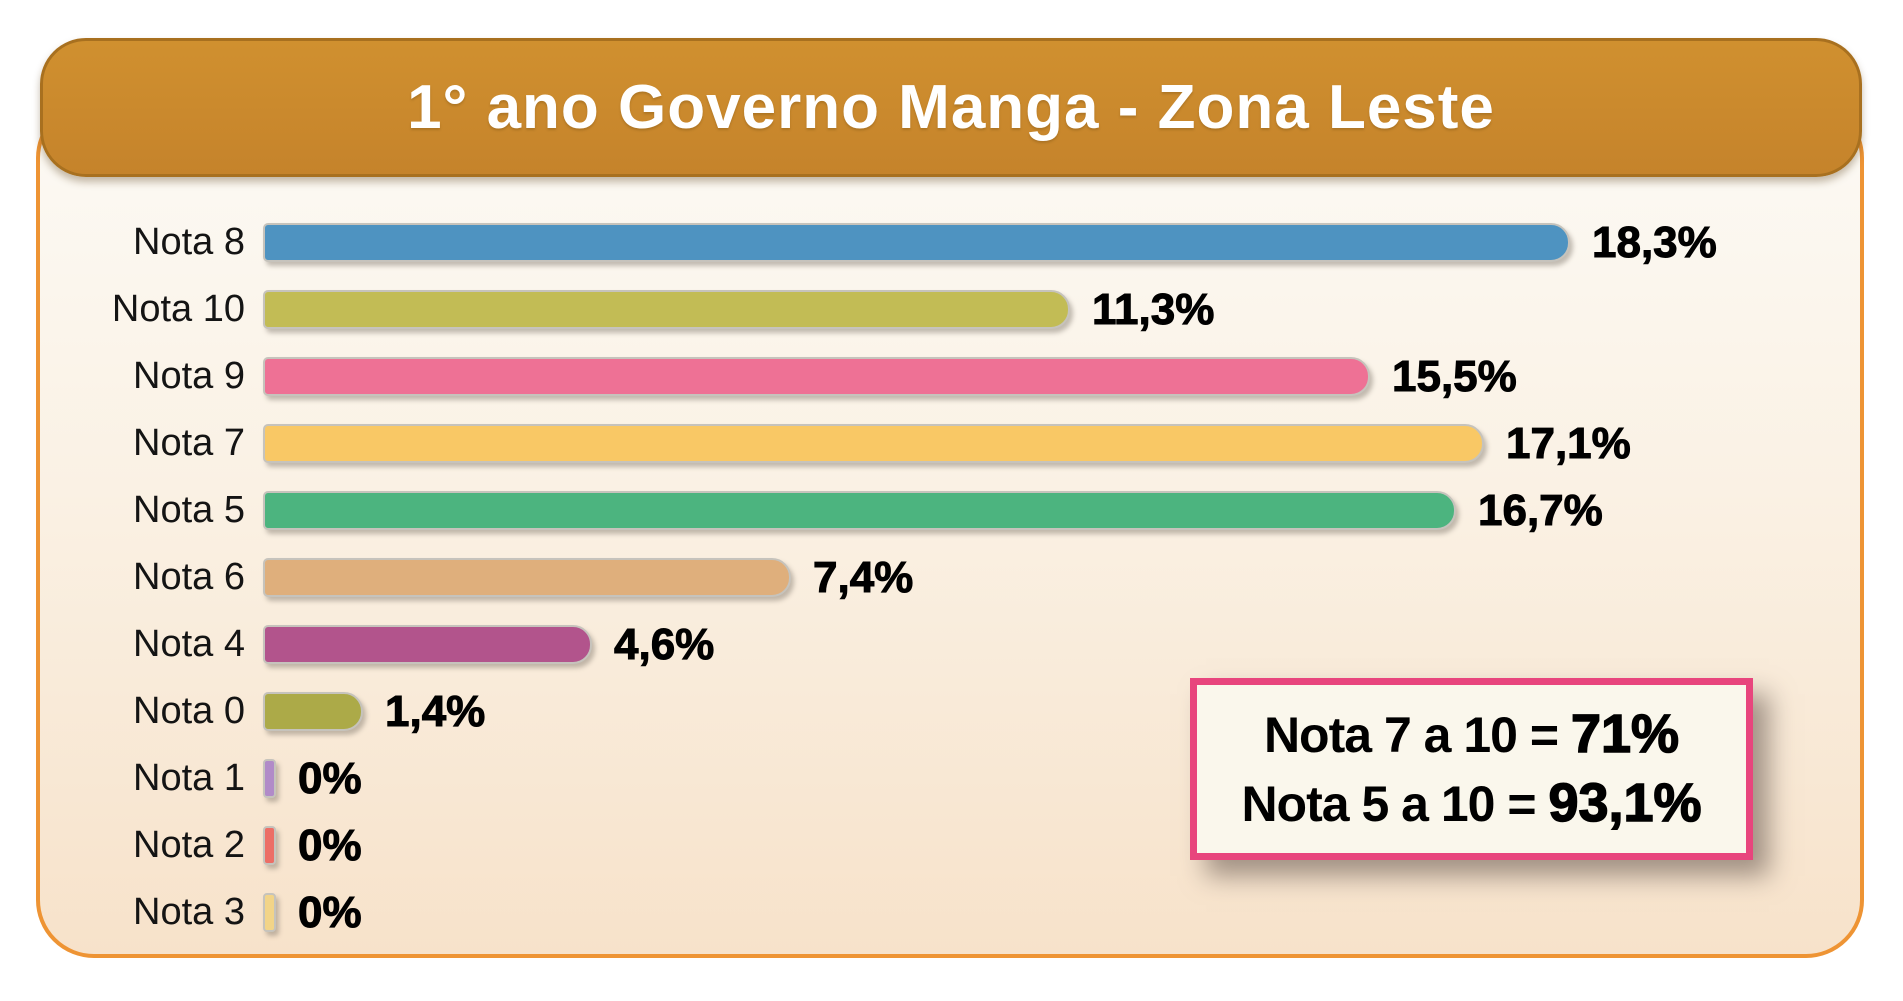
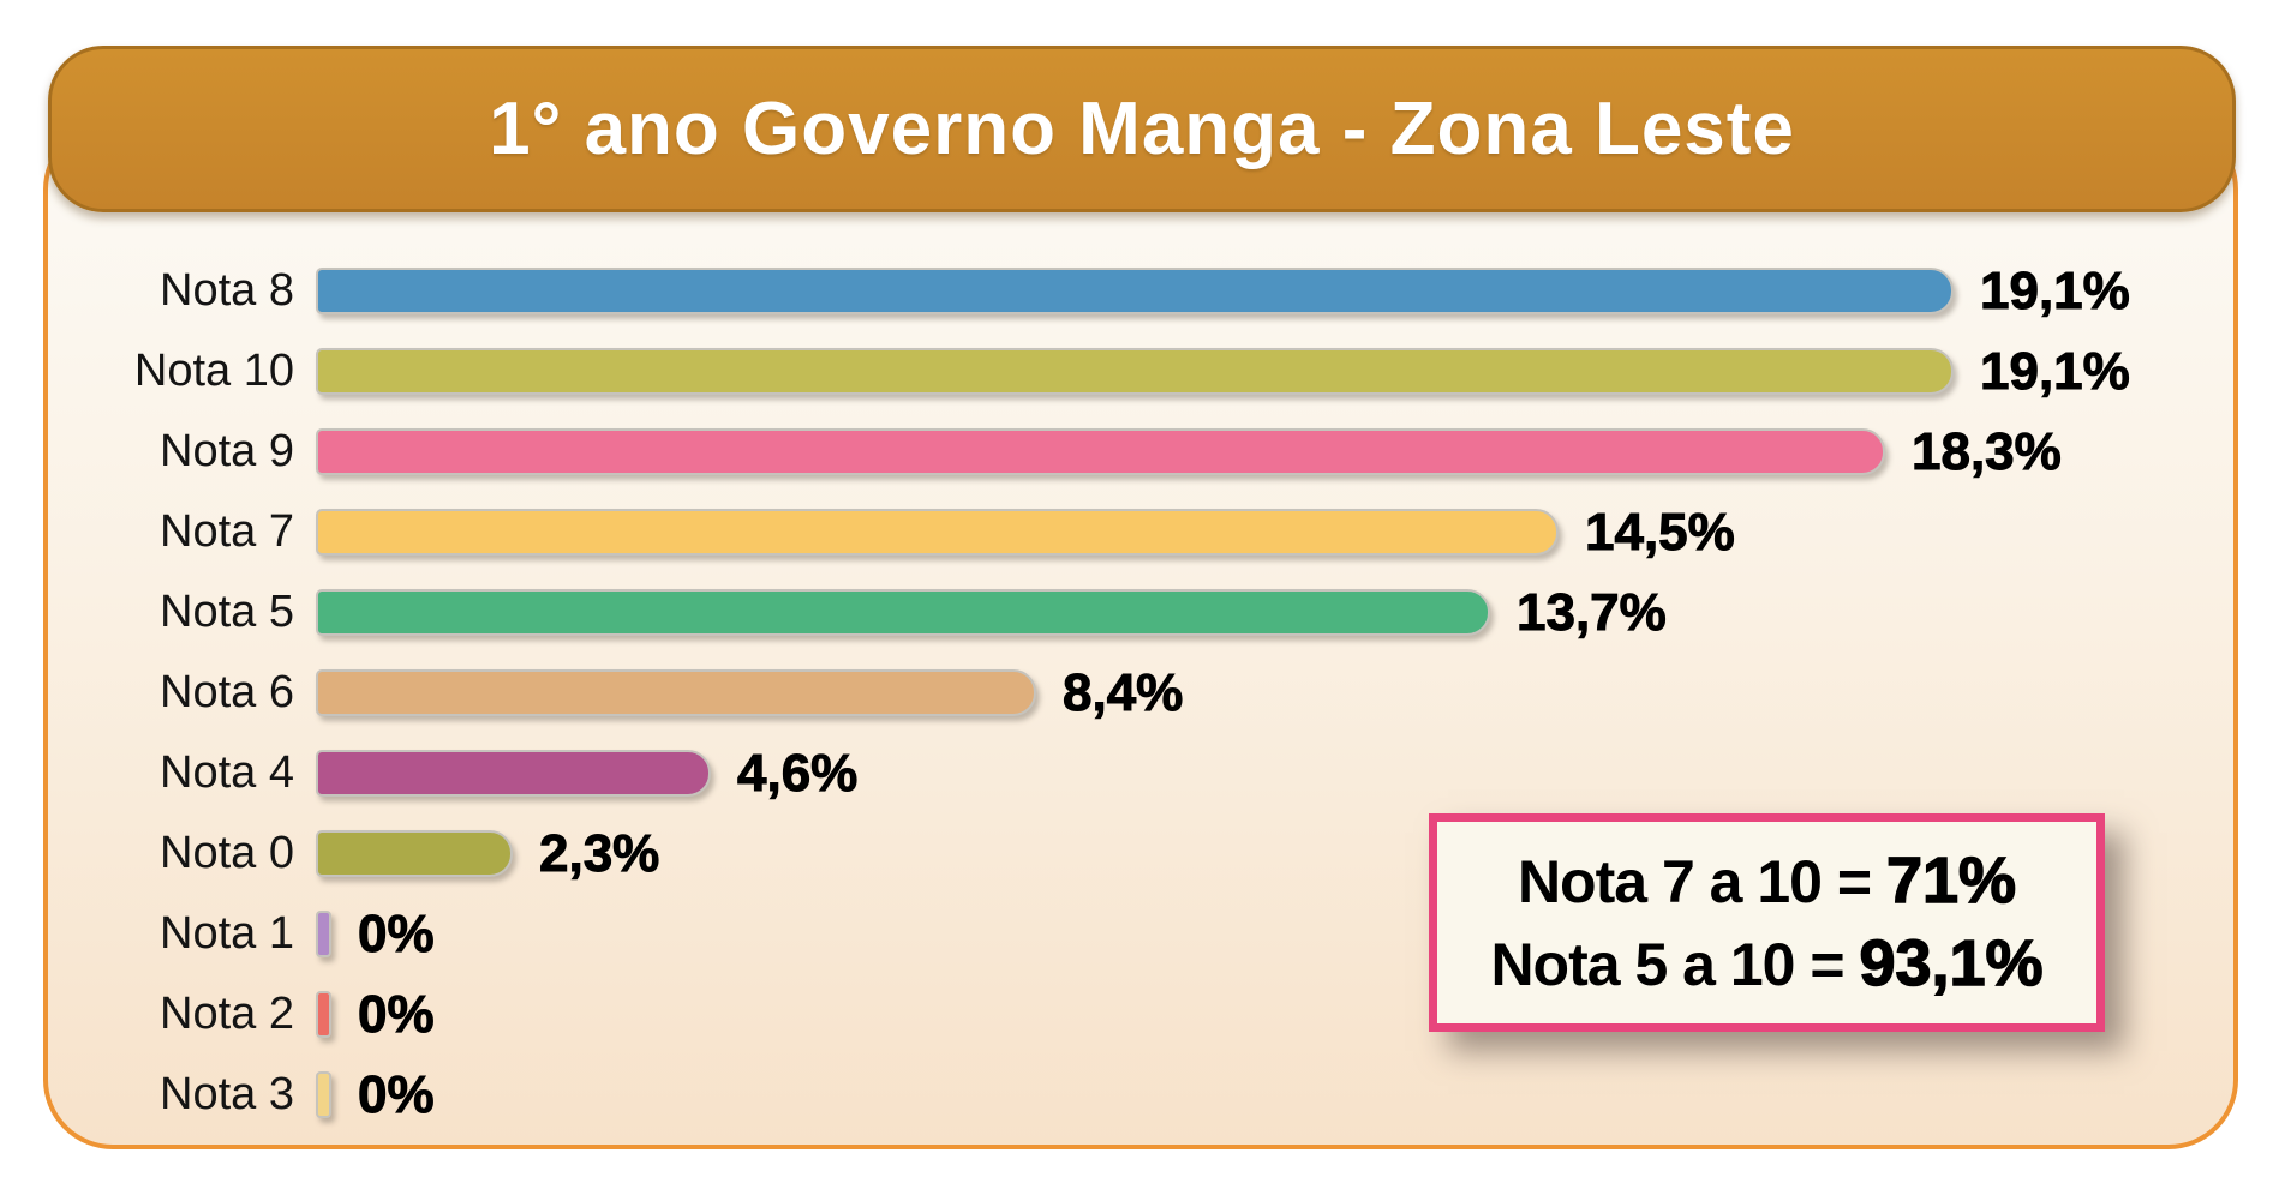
Nota 8: 18,3% -> 19,1%
Nota 10: 11,3% -> 19,1%
Nota 9: 15,5% -> 18,3%
Nota 7: 17,1% -> 14,5%
Nota 5: 16,7% -> 13,7%
Nota 6: 7,4% -> 8,4%
Nota 0: 1,4% -> 2,3%
